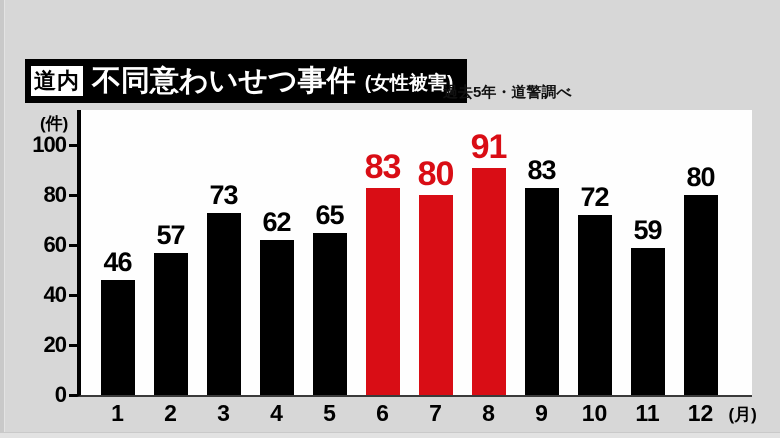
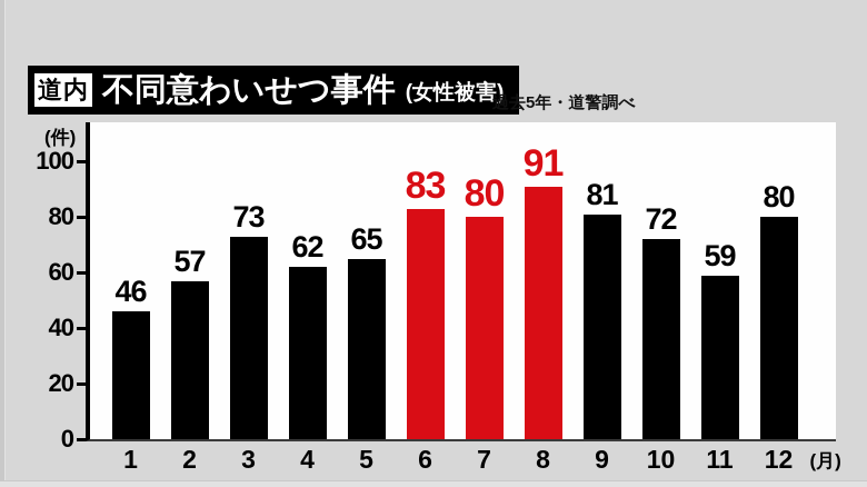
9: 83 -> 81
